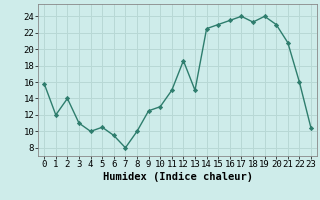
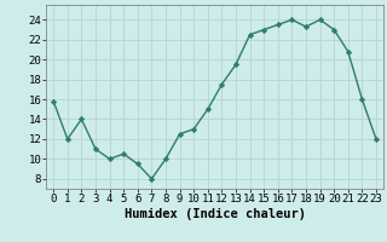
12: 18.6 -> 17.5
13: 15.0 -> 19.5
23: 10.4 -> 12.0
